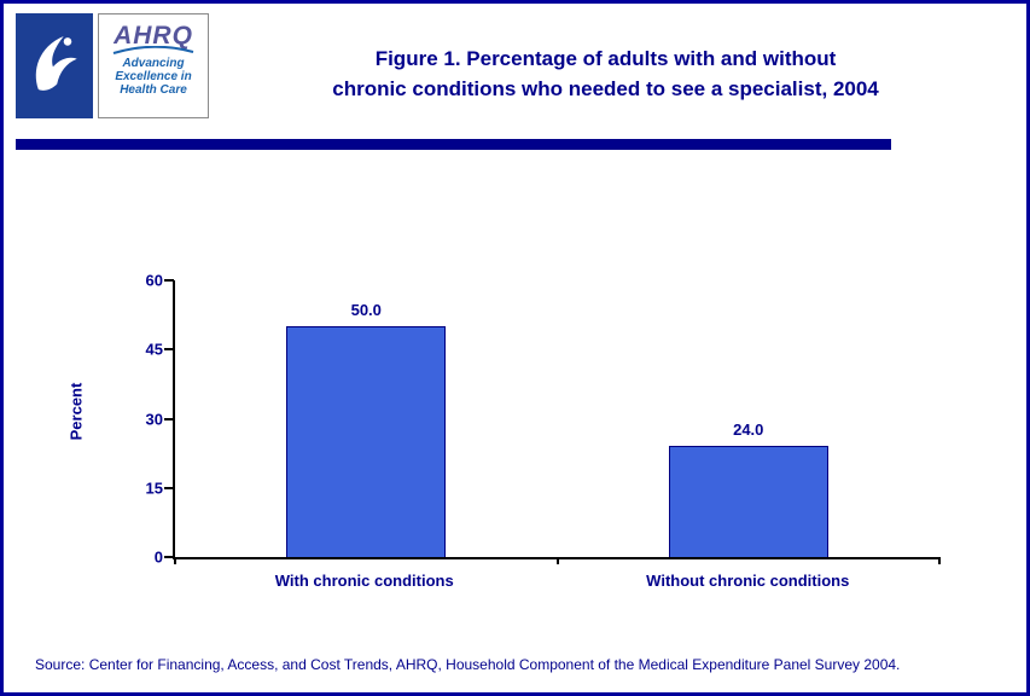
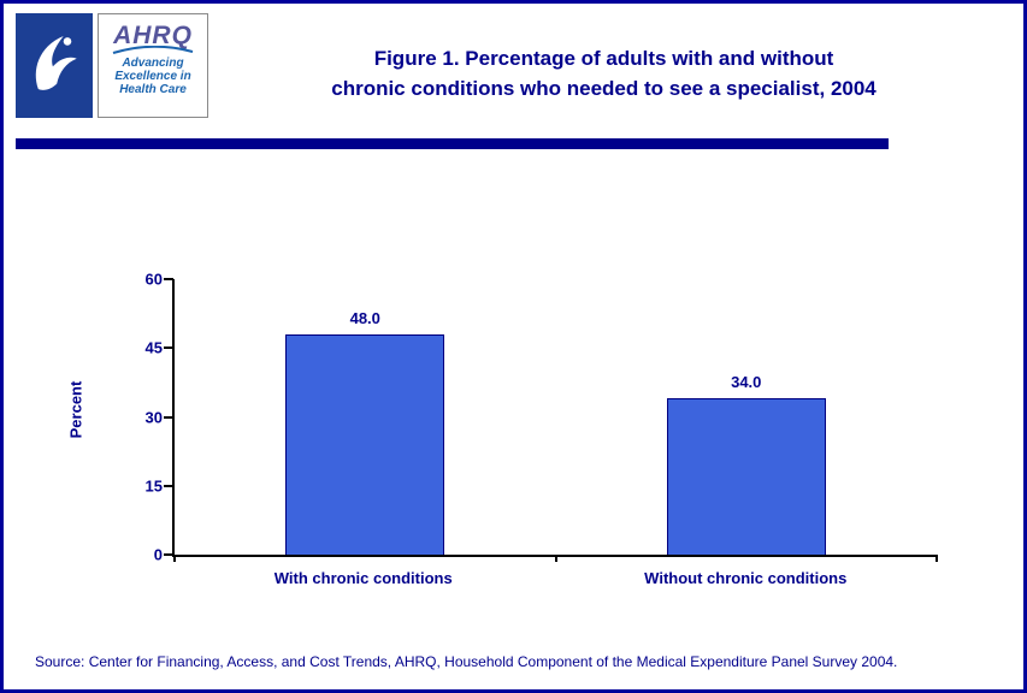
With chronic conditions: 50.0 -> 48.0
Without chronic conditions: 24.0 -> 34.0
